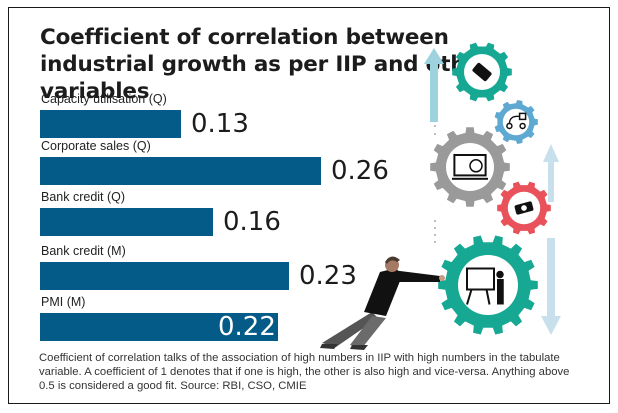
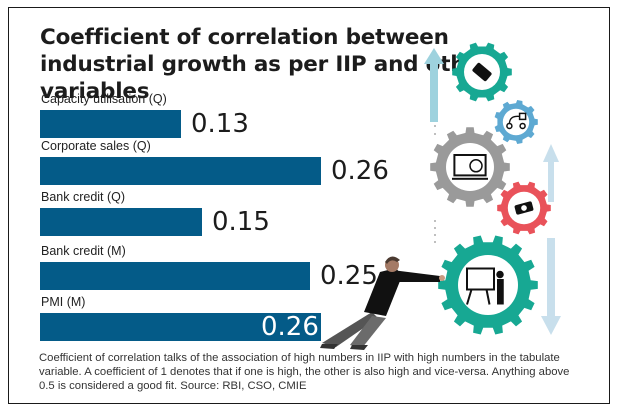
Bank credit (Q): 0.16 -> 0.15
Bank credit (M): 0.23 -> 0.25
PMI (M): 0.22 -> 0.26
